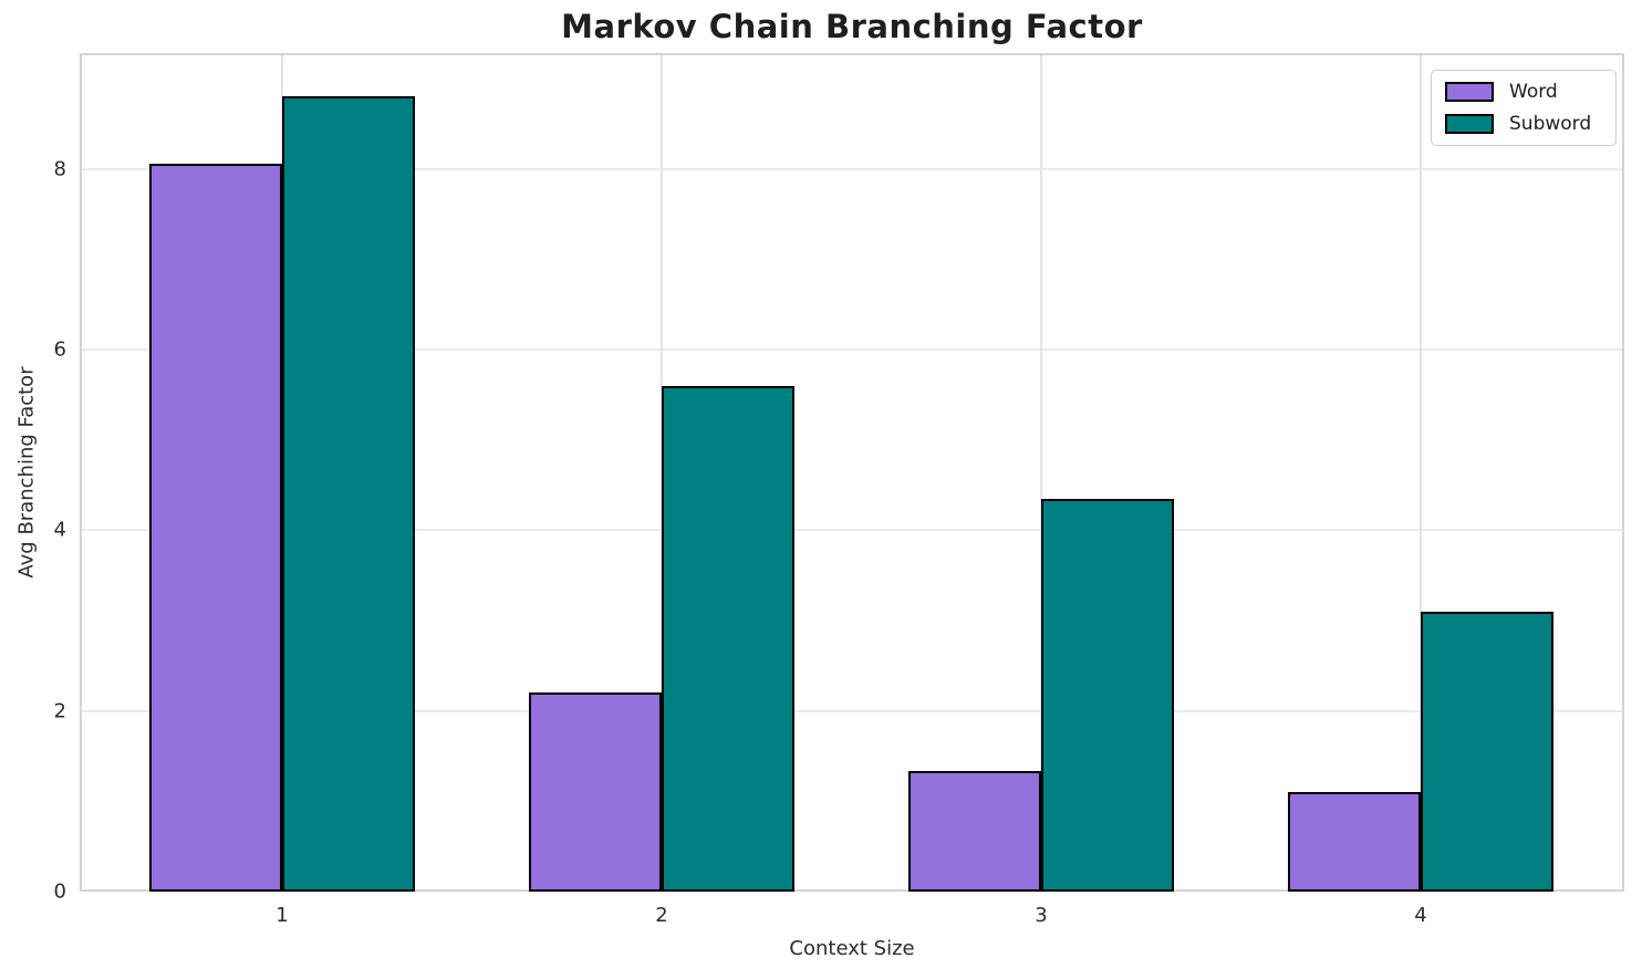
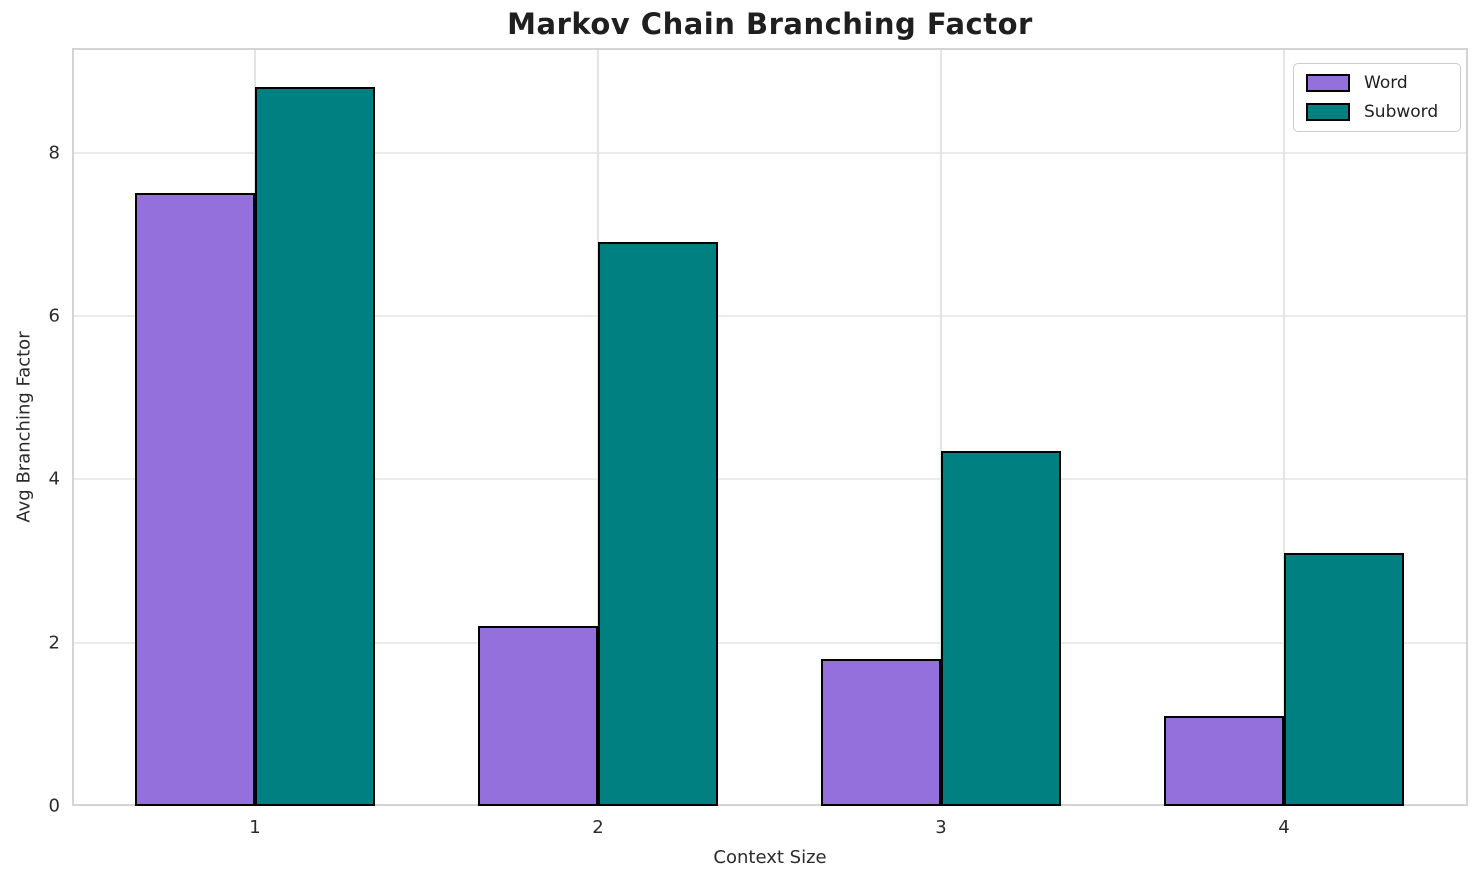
Word/1: 8.1 -> 7.5
Subword/2: 5.6 -> 6.9
Word/3: 1.3 -> 1.8
